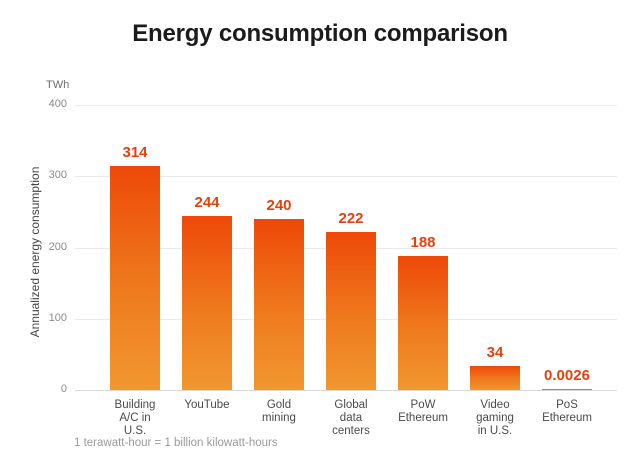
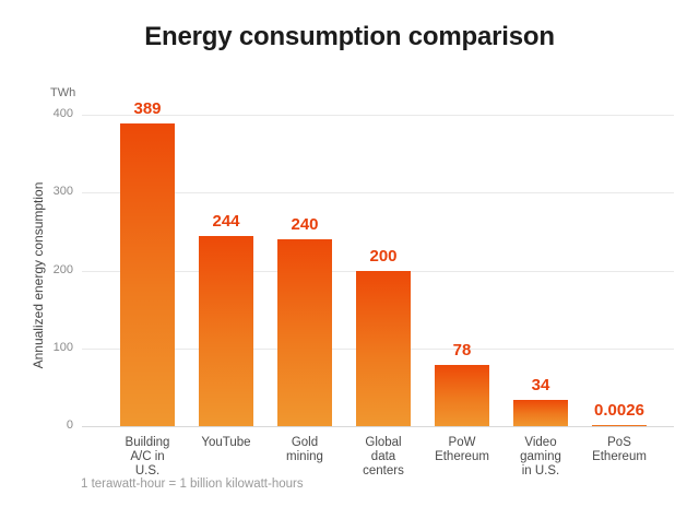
Building A/C in U.S.: 314 -> 389
Global data centers: 222 -> 200
PoW Ethereum: 188 -> 78
